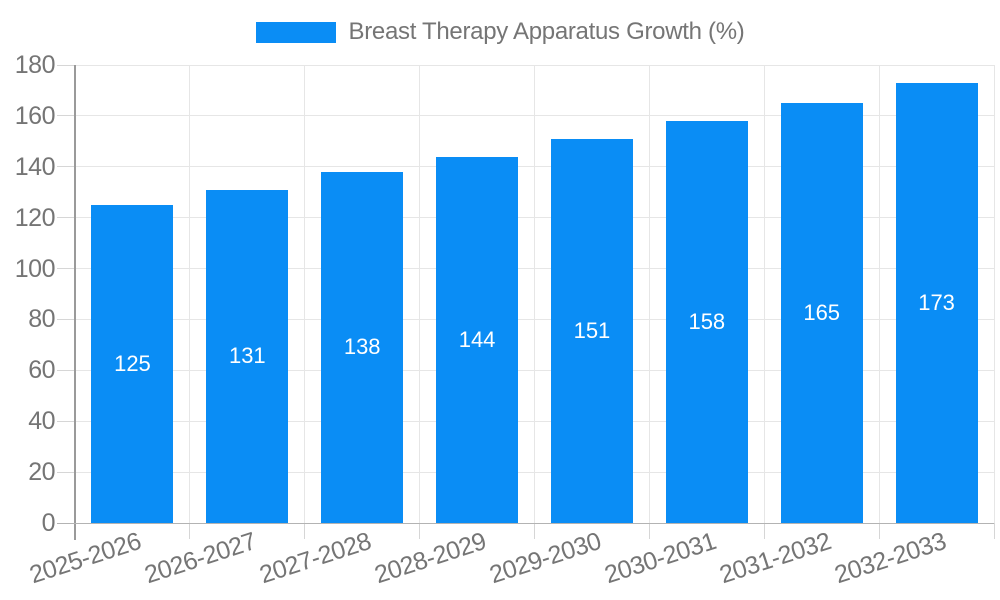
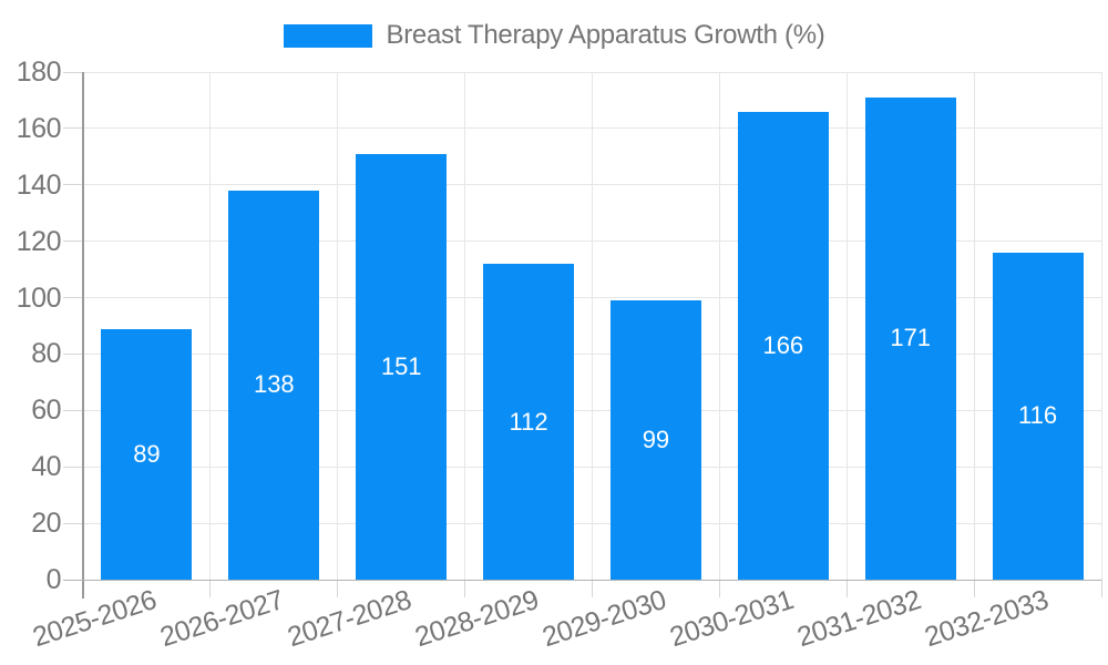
2025-2026: 125 -> 89
2026-2027: 131 -> 138
2027-2028: 138 -> 151
2028-2029: 144 -> 112
2029-2030: 151 -> 99
2030-2031: 158 -> 166
2031-2032: 165 -> 171
2032-2033: 173 -> 116
